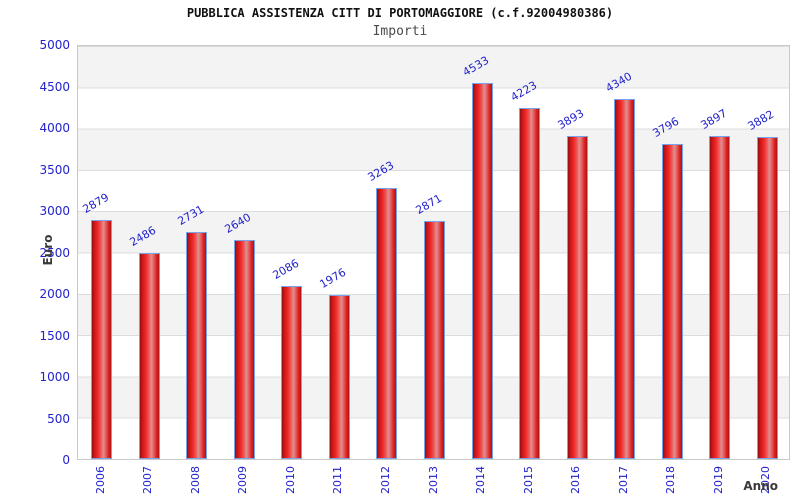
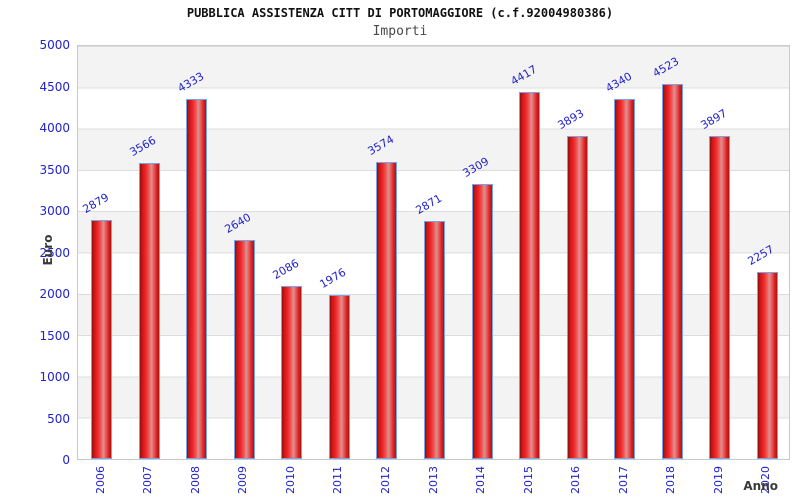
2007: 2486 -> 3566
2008: 2731 -> 4333
2012: 3263 -> 3574
2014: 4533 -> 3309
2015: 4223 -> 4417
2018: 3796 -> 4523
2020: 3882 -> 2257
